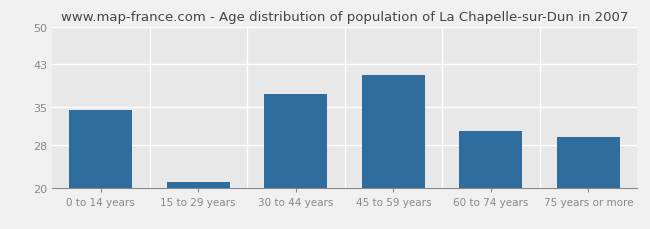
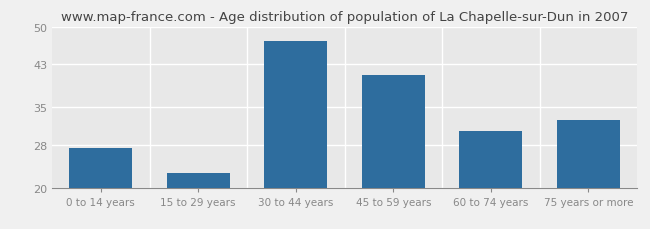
0 to 14 years: 34.5 -> 27.4
15 to 29 years: 21.0 -> 22.8
30 to 44 years: 37.5 -> 47.4
75 years or more: 29.5 -> 32.6
